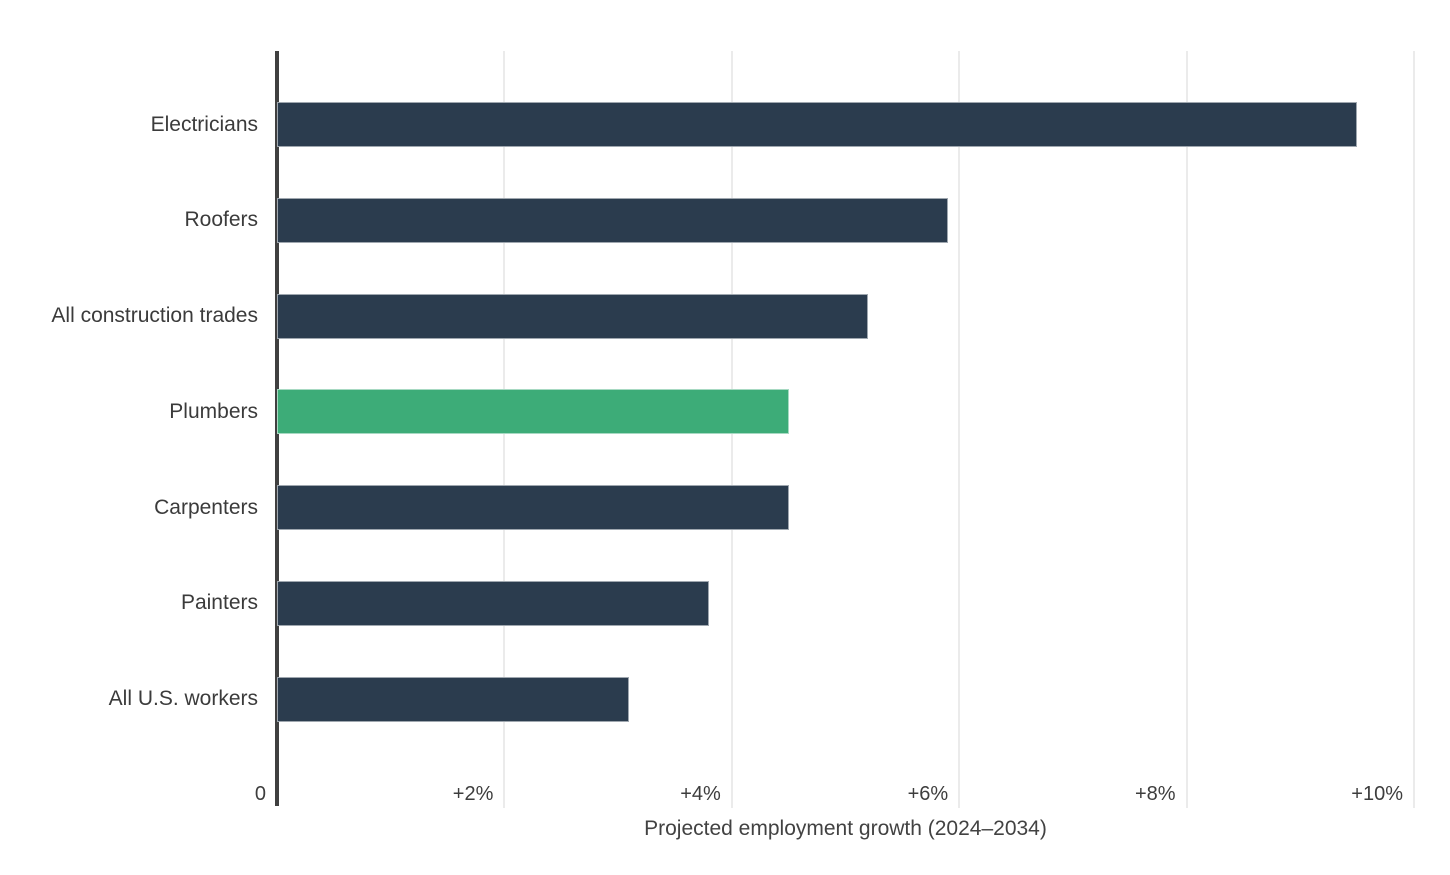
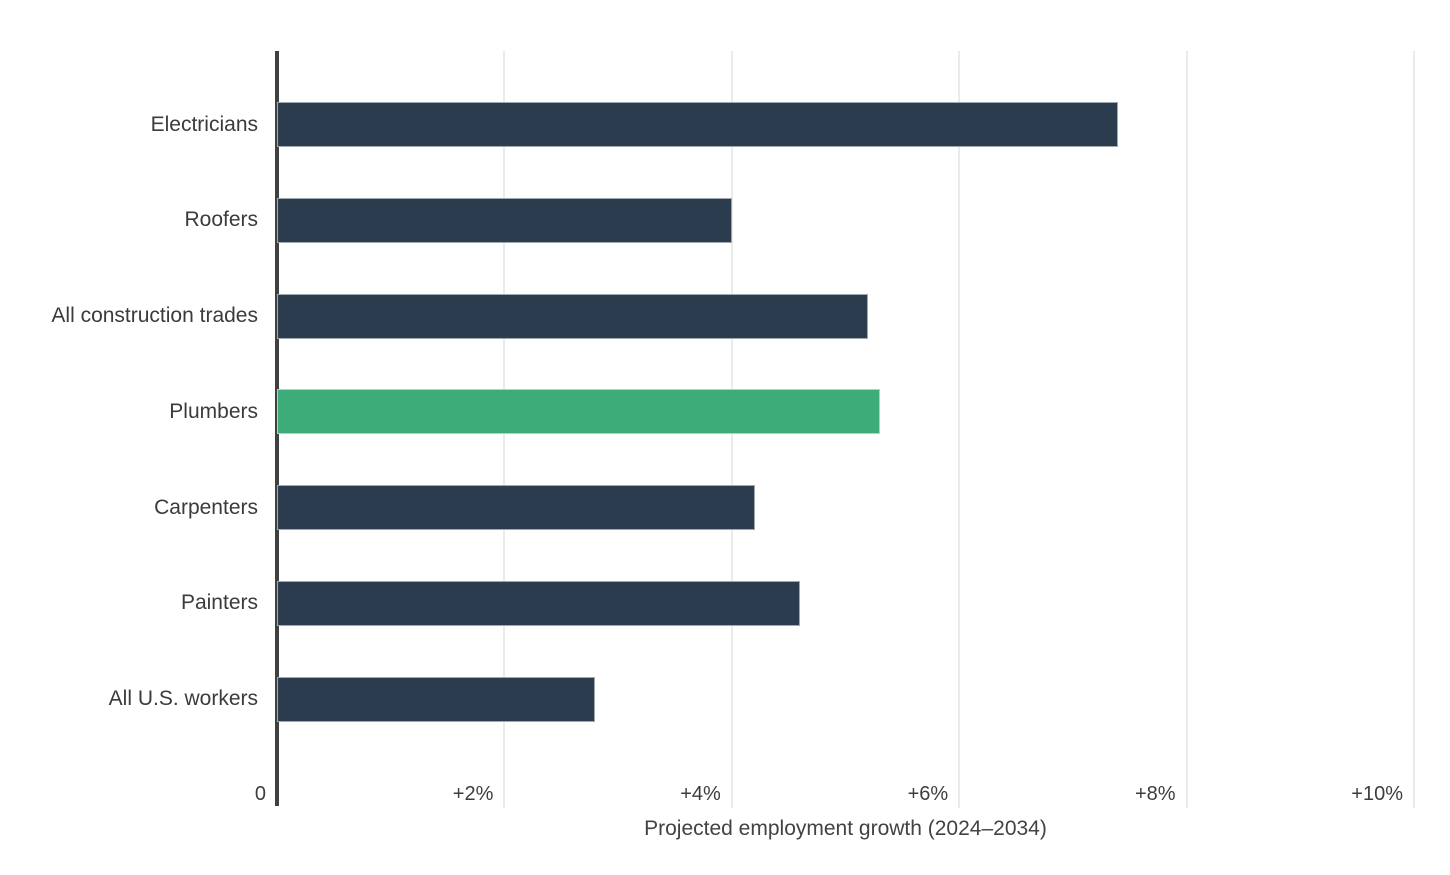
Electricians: 9.5% -> 7.4%
Roofers: 5.9% -> 4.0%
Plumbers: 4.5% -> 5.3%
Carpenters: 4.5% -> 4.2%
Painters: 3.8% -> 4.6%
All U.S. workers: 3.1% -> 2.8%
